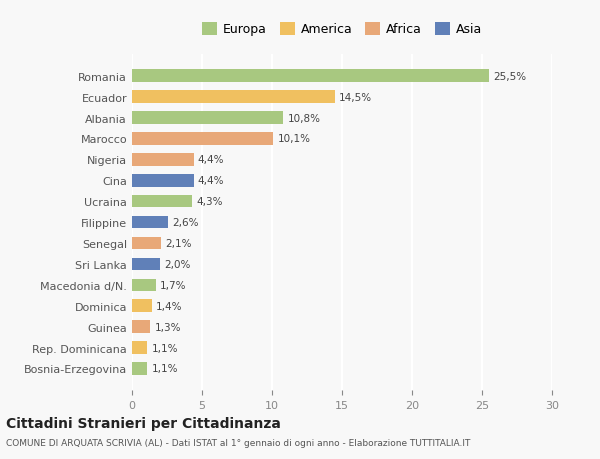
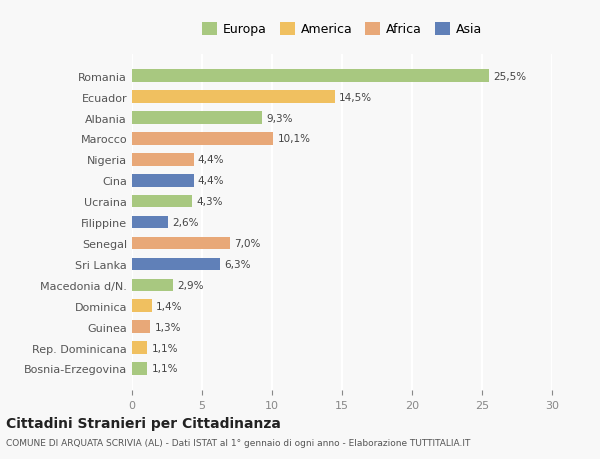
Albania: 10,8% -> 9,3%
Senegal: 2,1% -> 7,0%
Sri Lanka: 2,0% -> 6,3%
Macedonia d/N.: 1,7% -> 2,9%
